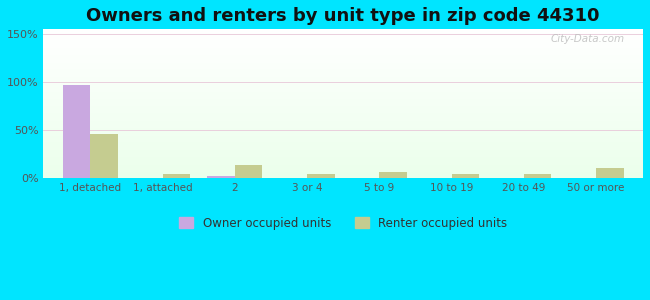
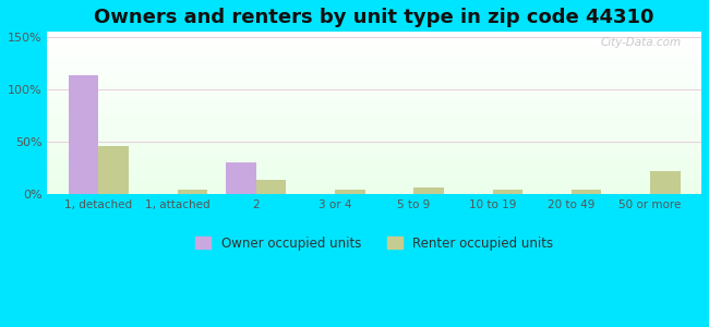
Owner occupied units/1, detached: 97% -> 114%
Owner occupied units/2: 2% -> 30%
Renter occupied units/50 or more: 10% -> 22%
